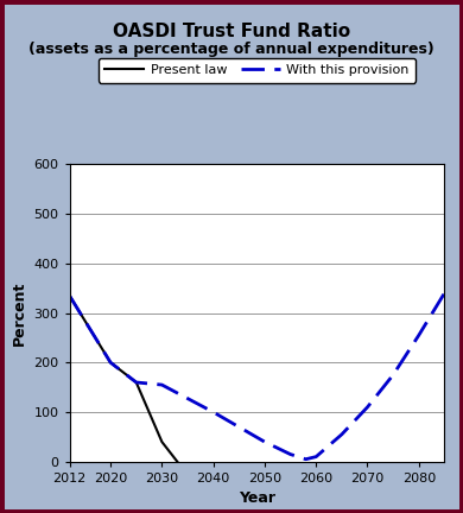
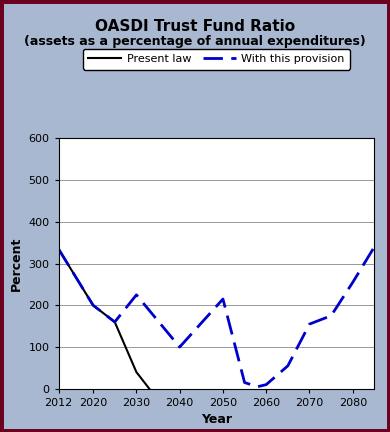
With this provision/2030: 155 -> 225
With this provision/2050: 40 -> 215
With this provision/2070: 110 -> 155
